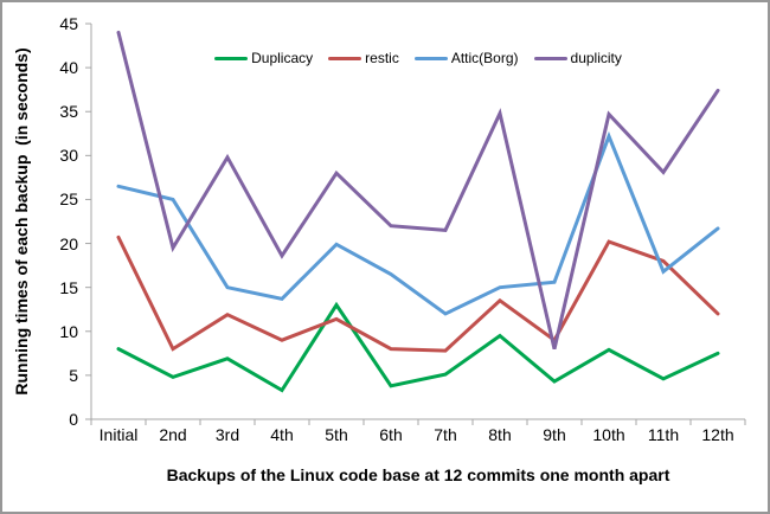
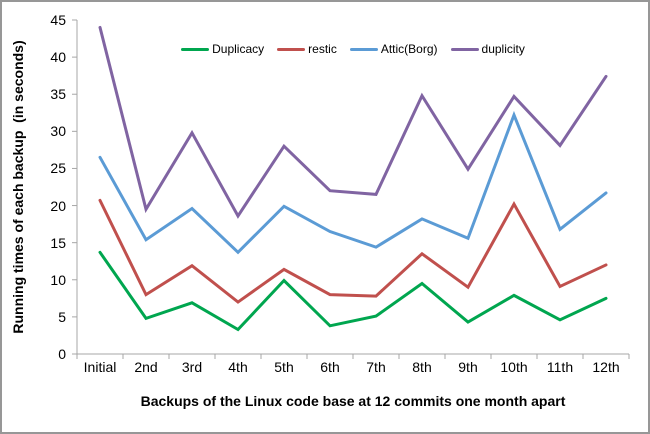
Duplicacy/Initial: 8 -> 14
Attic(Borg)/2nd: 25 -> 15
Attic(Borg)/3rd: 15 -> 20
restic/4th: 9 -> 7
Duplicacy/5th: 13 -> 10
Attic(Borg)/7th: 12 -> 14
Attic(Borg)/8th: 15 -> 18
duplicity/9th: 8 -> 25
restic/11th: 18 -> 9
